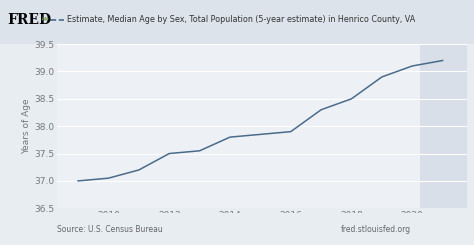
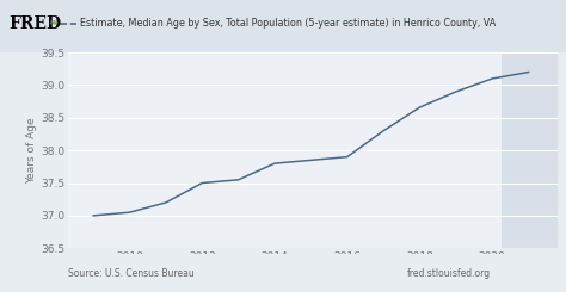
2018: 38.50 -> 38.66
